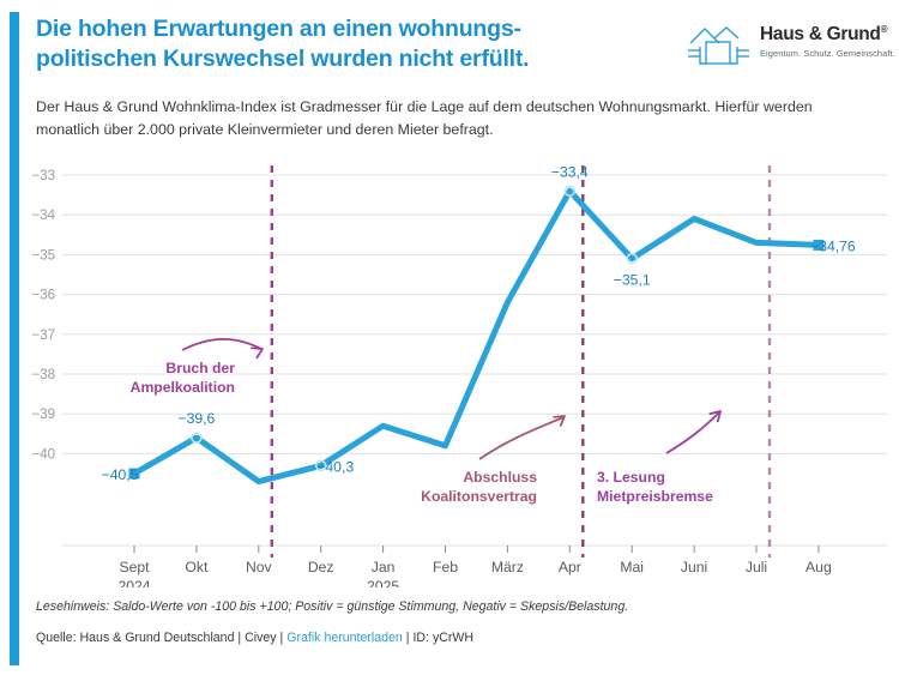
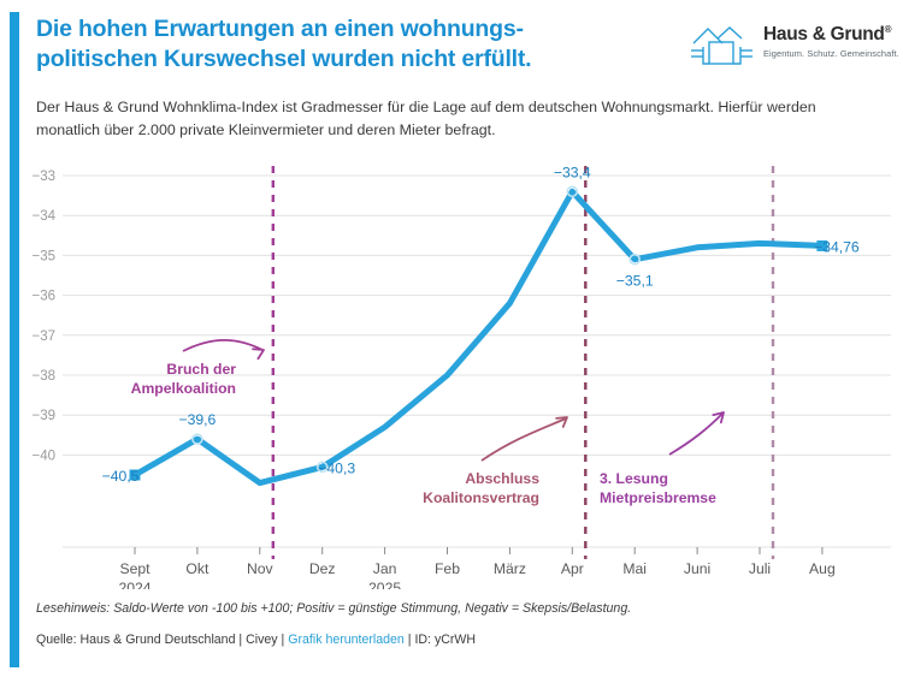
Feb: -39.8 -> -38.0
Juni: -34.1 -> -34.8
